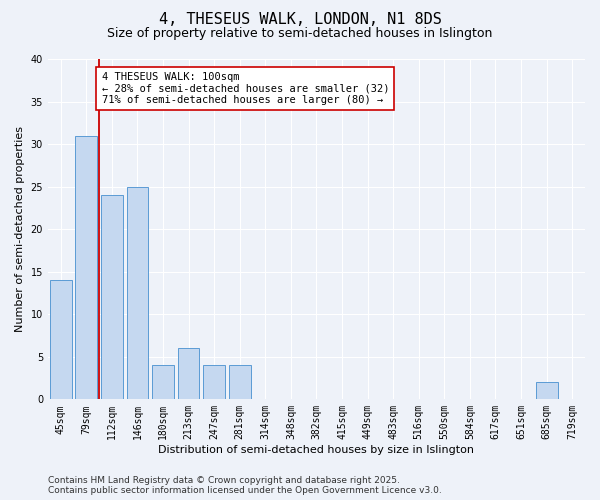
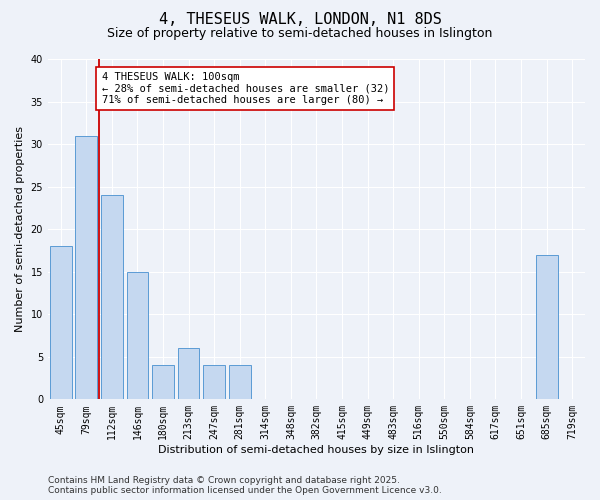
45sqm: 14 -> 18
146sqm: 25 -> 15
685sqm: 2 -> 17
